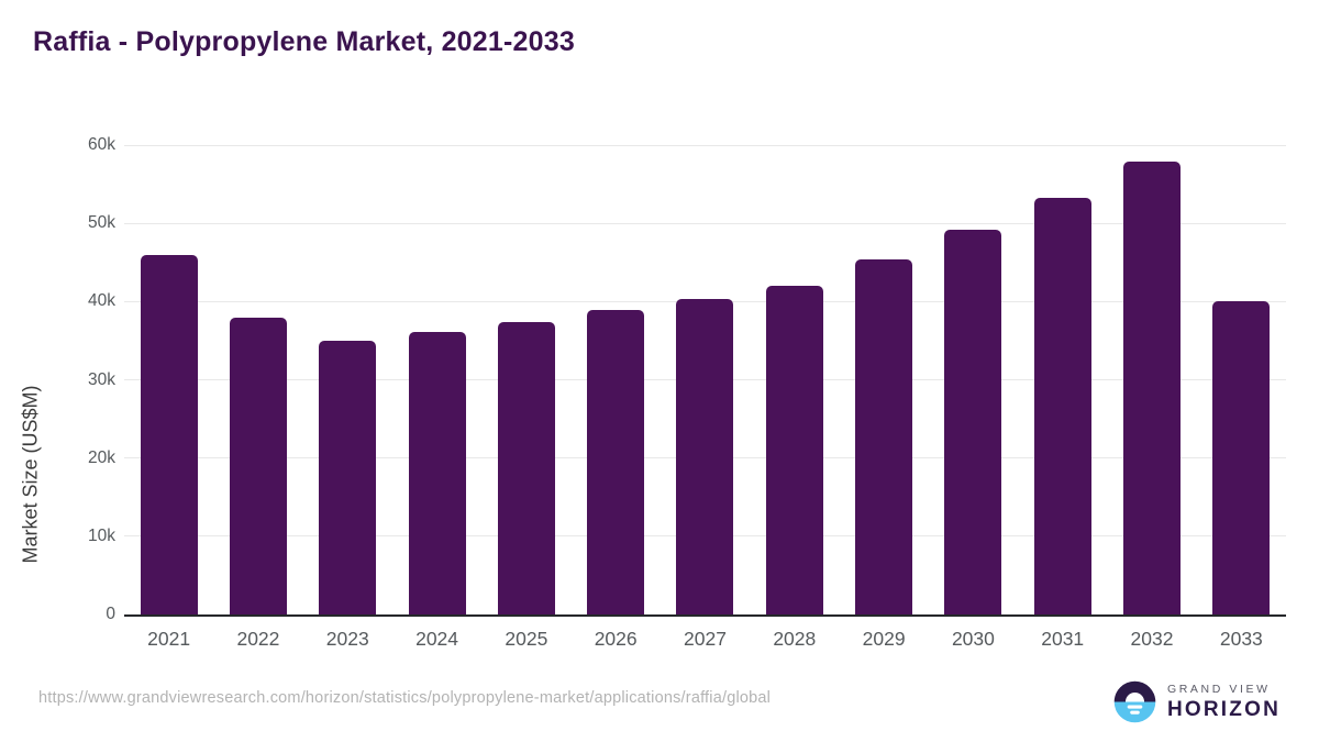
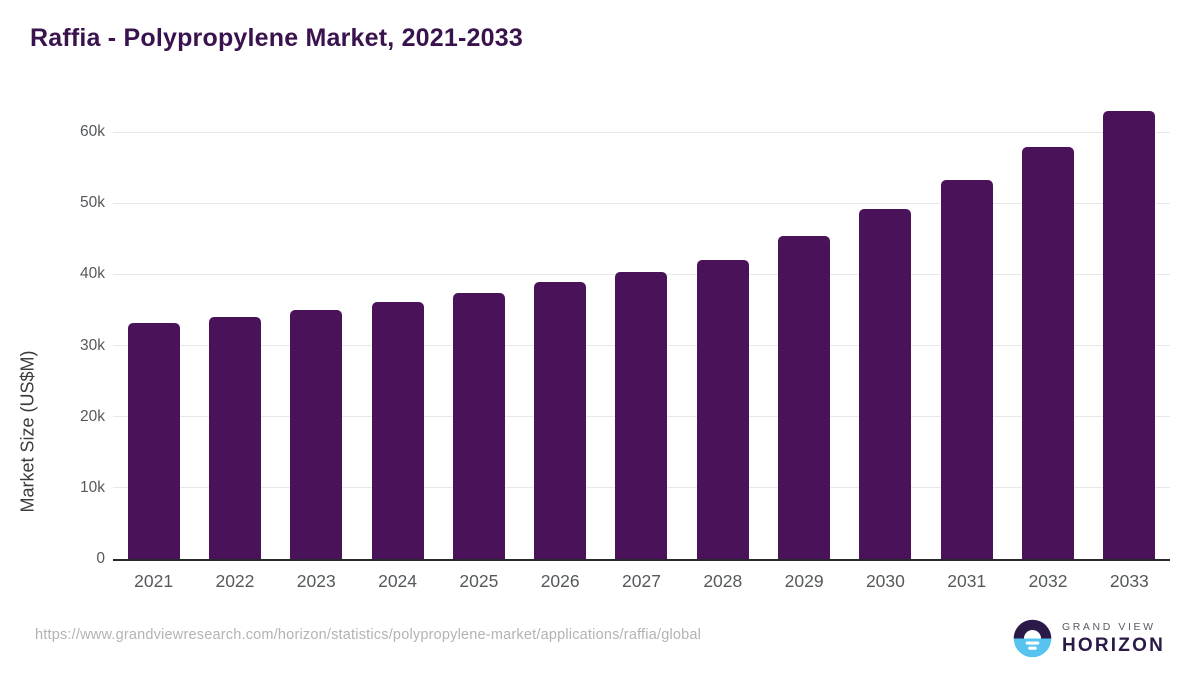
2021: 46k -> 33k
2022: 38k -> 34k
2033: 40k -> 63k
